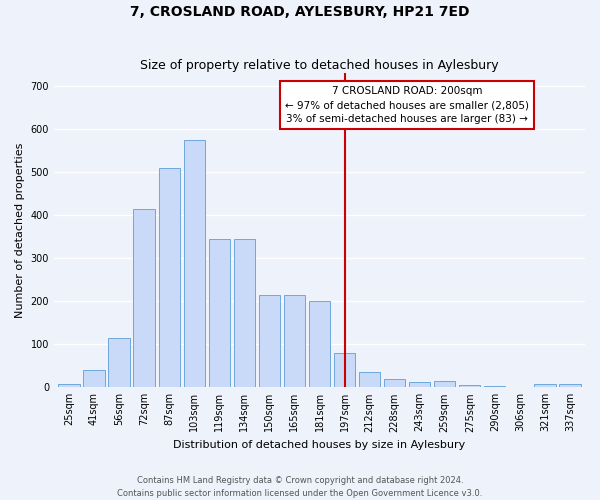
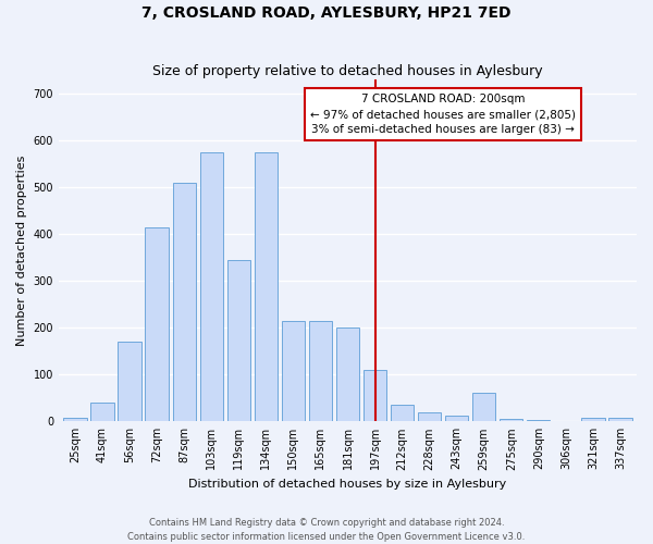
56sqm: 115 -> 170
134sqm: 345 -> 575
197sqm: 80 -> 110
259sqm: 15 -> 60
